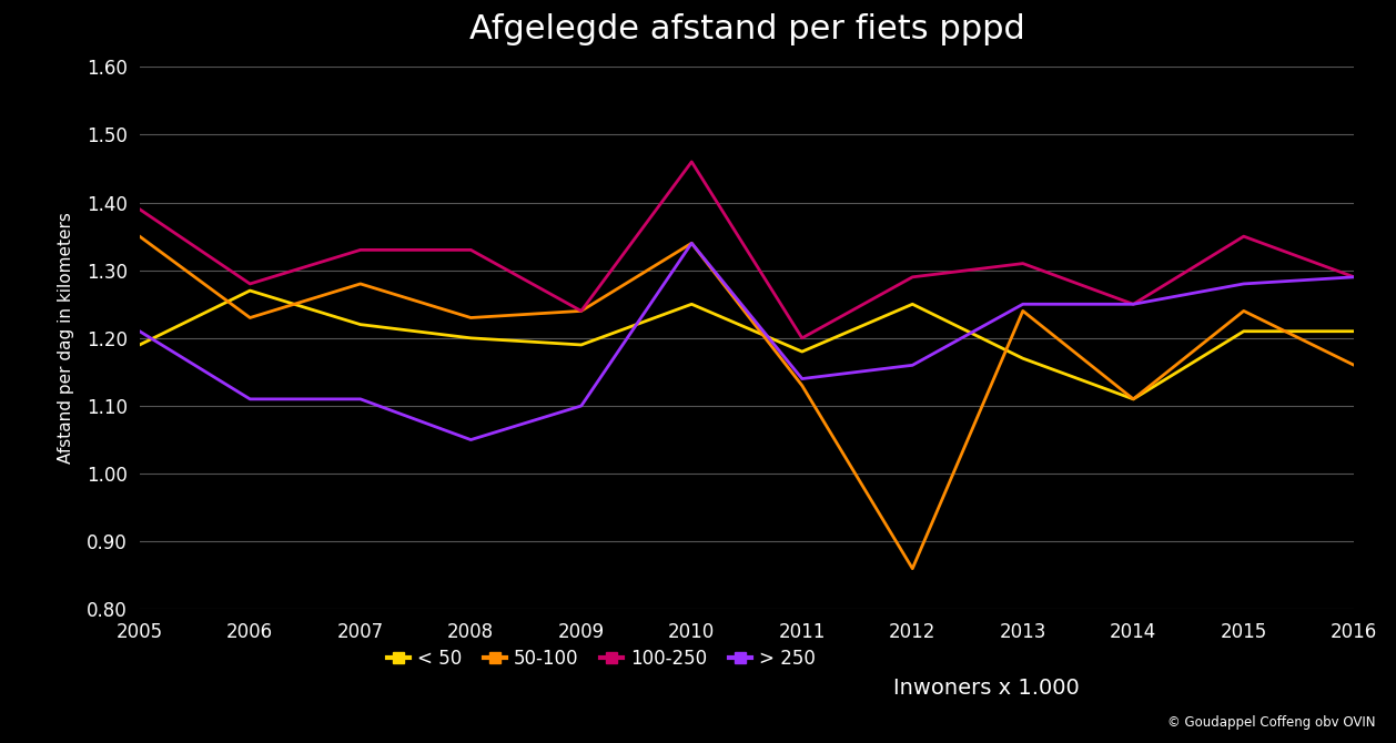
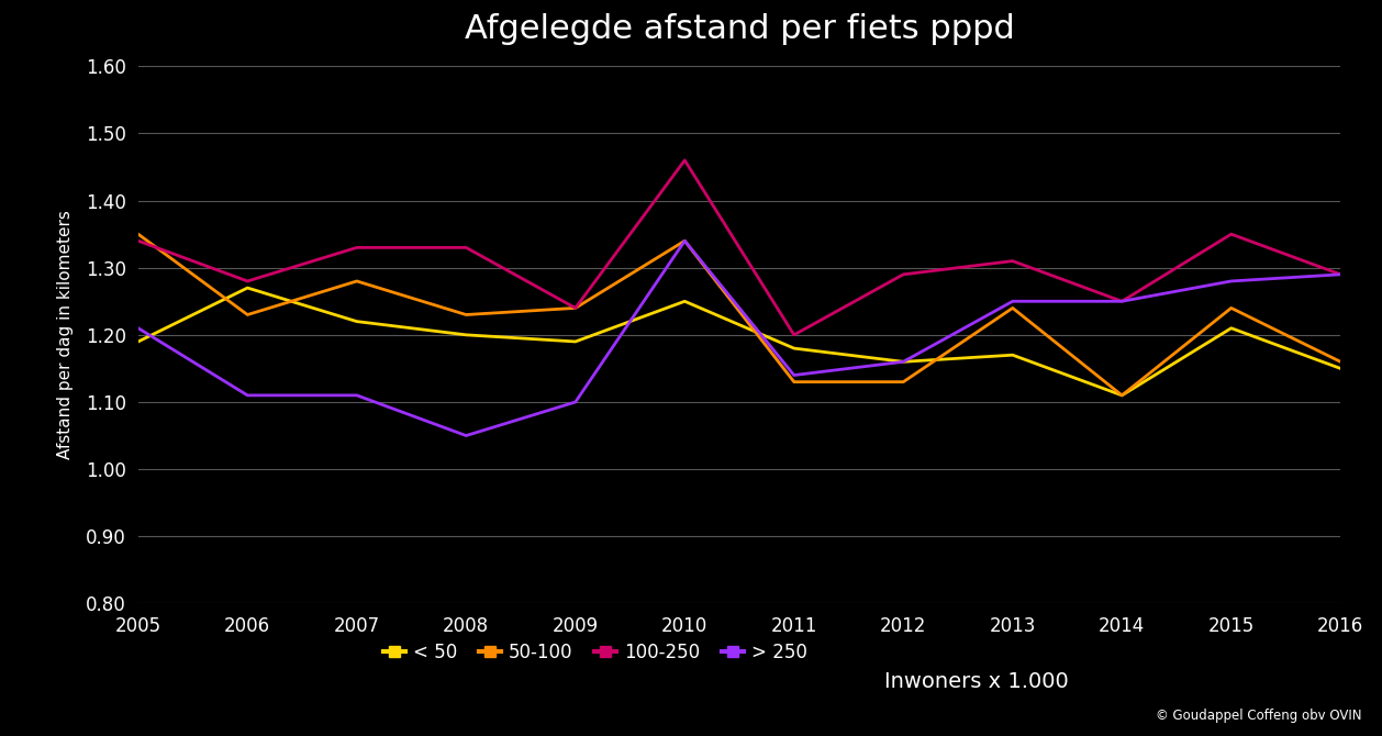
100-250/2005: 1.39 -> 1.34
< 50/2012: 1.25 -> 1.16
50-100/2012: 0.86 -> 1.13
< 50/2016: 1.21 -> 1.15
